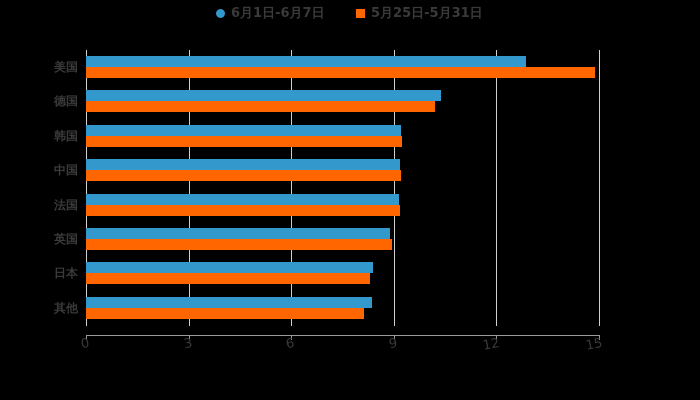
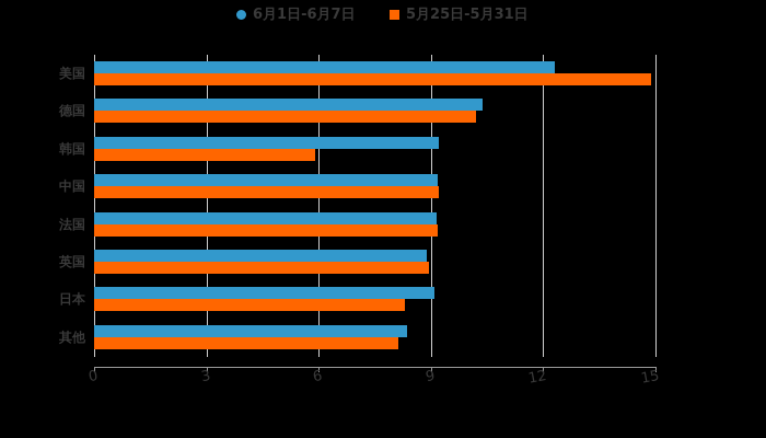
6月1日-6月7日/美国: 12.9 -> 12.3
5月25日-5月31日/韩国: 9.2 -> 5.9
6月1日-6月7日/日本: 8.4 -> 9.1
